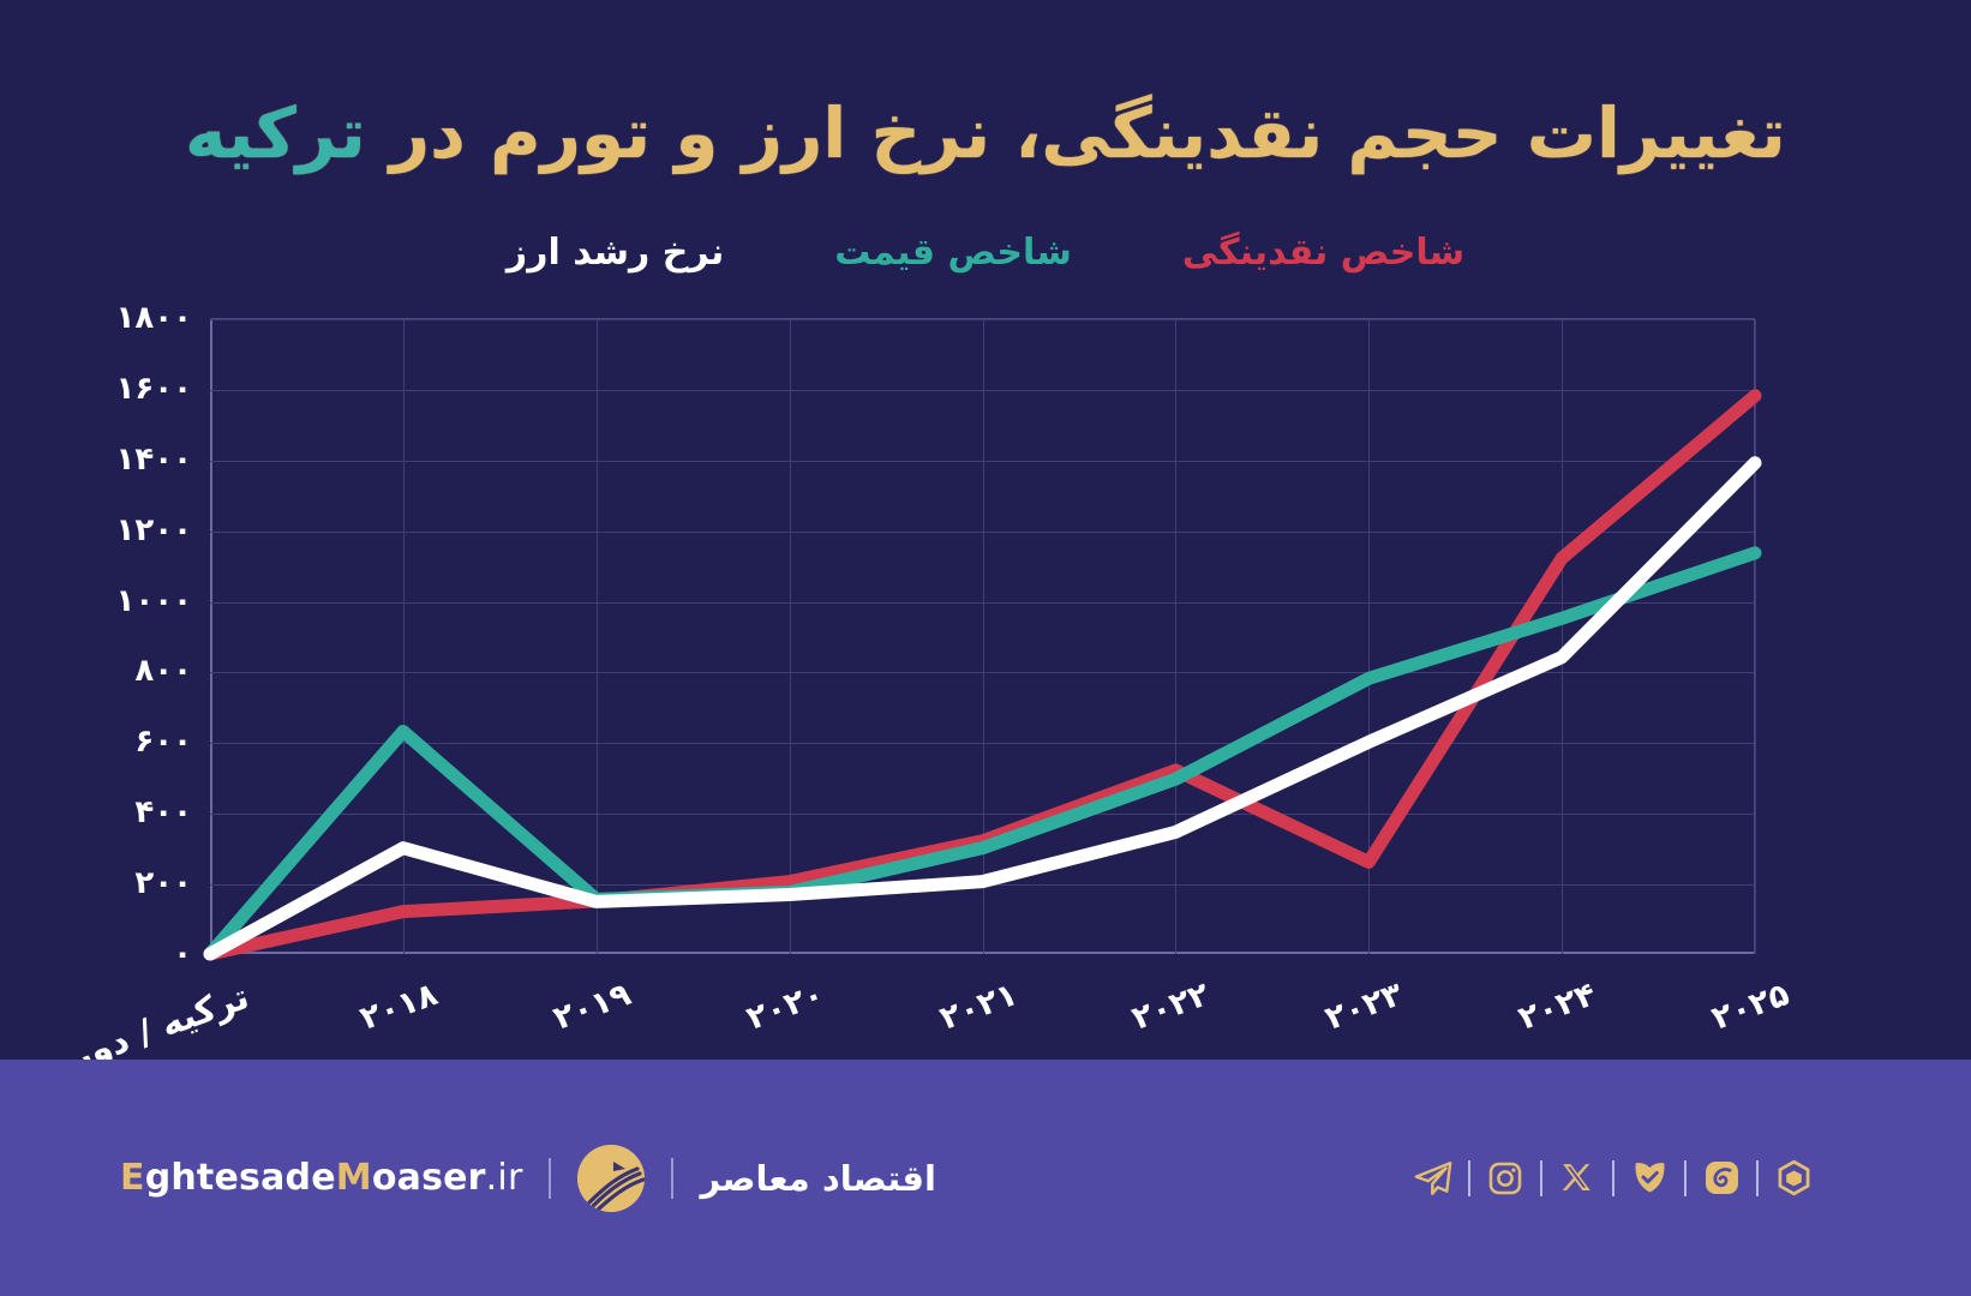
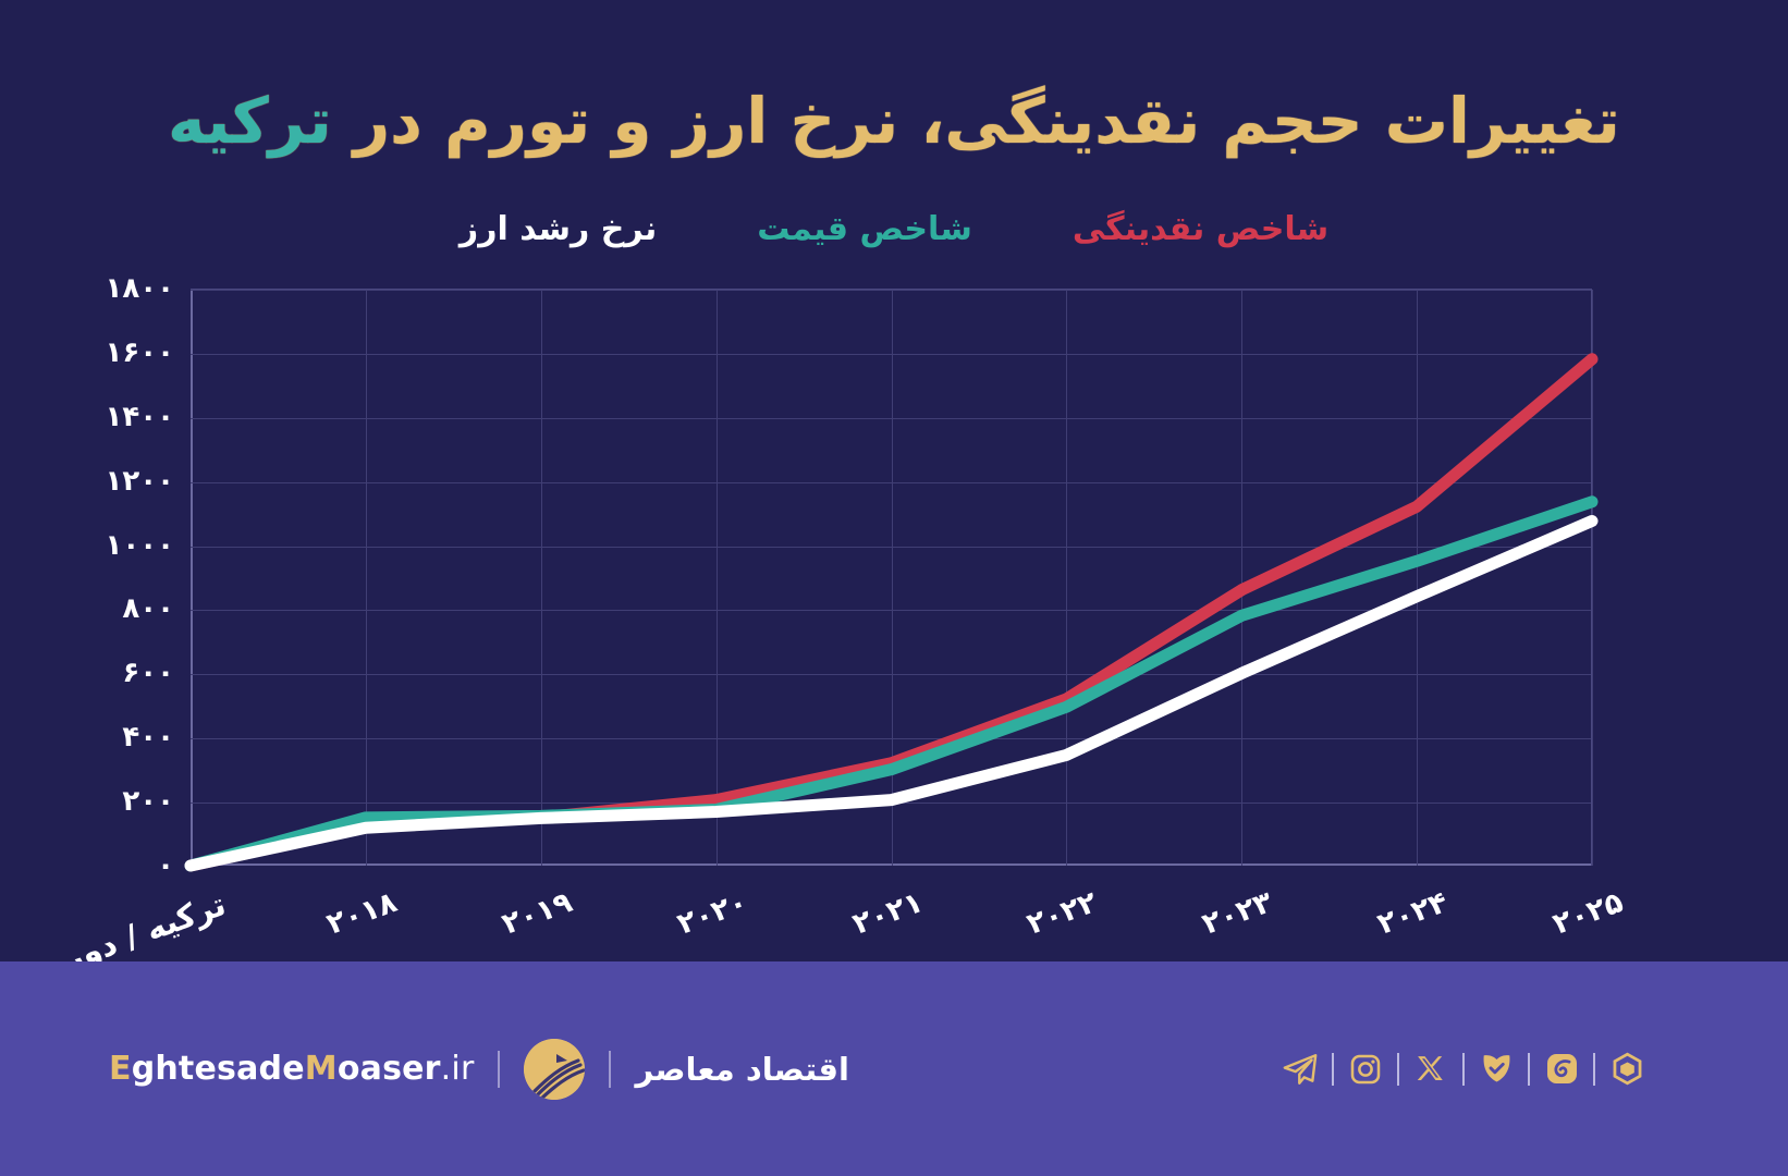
شاخص قیمت/۲۰۱۸: 630 -> 150
نرخ رشد ارز/۲۰۱۸: 300 -> 120
شاخص نقدینگی/۲۰۲۳: 260 -> 860
نرخ رشد ارز/۲۰۲۵: 1390 -> 1080
